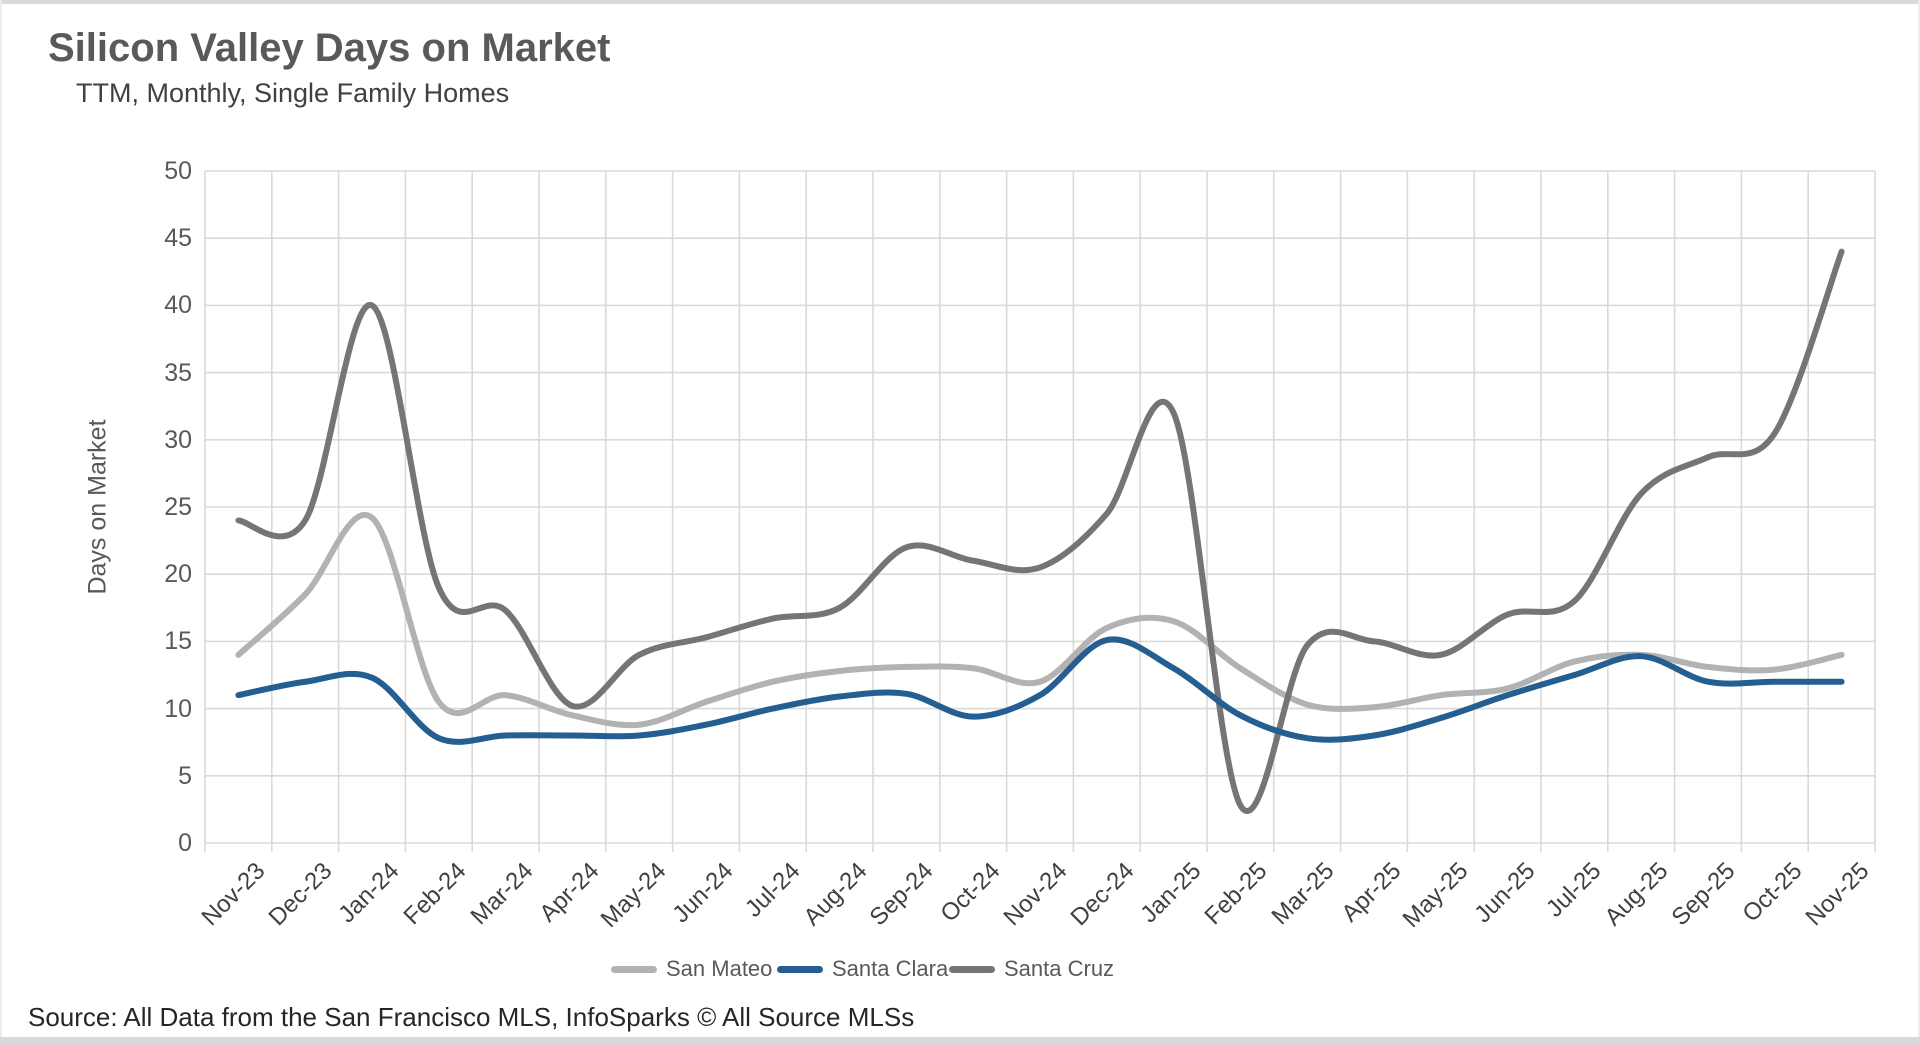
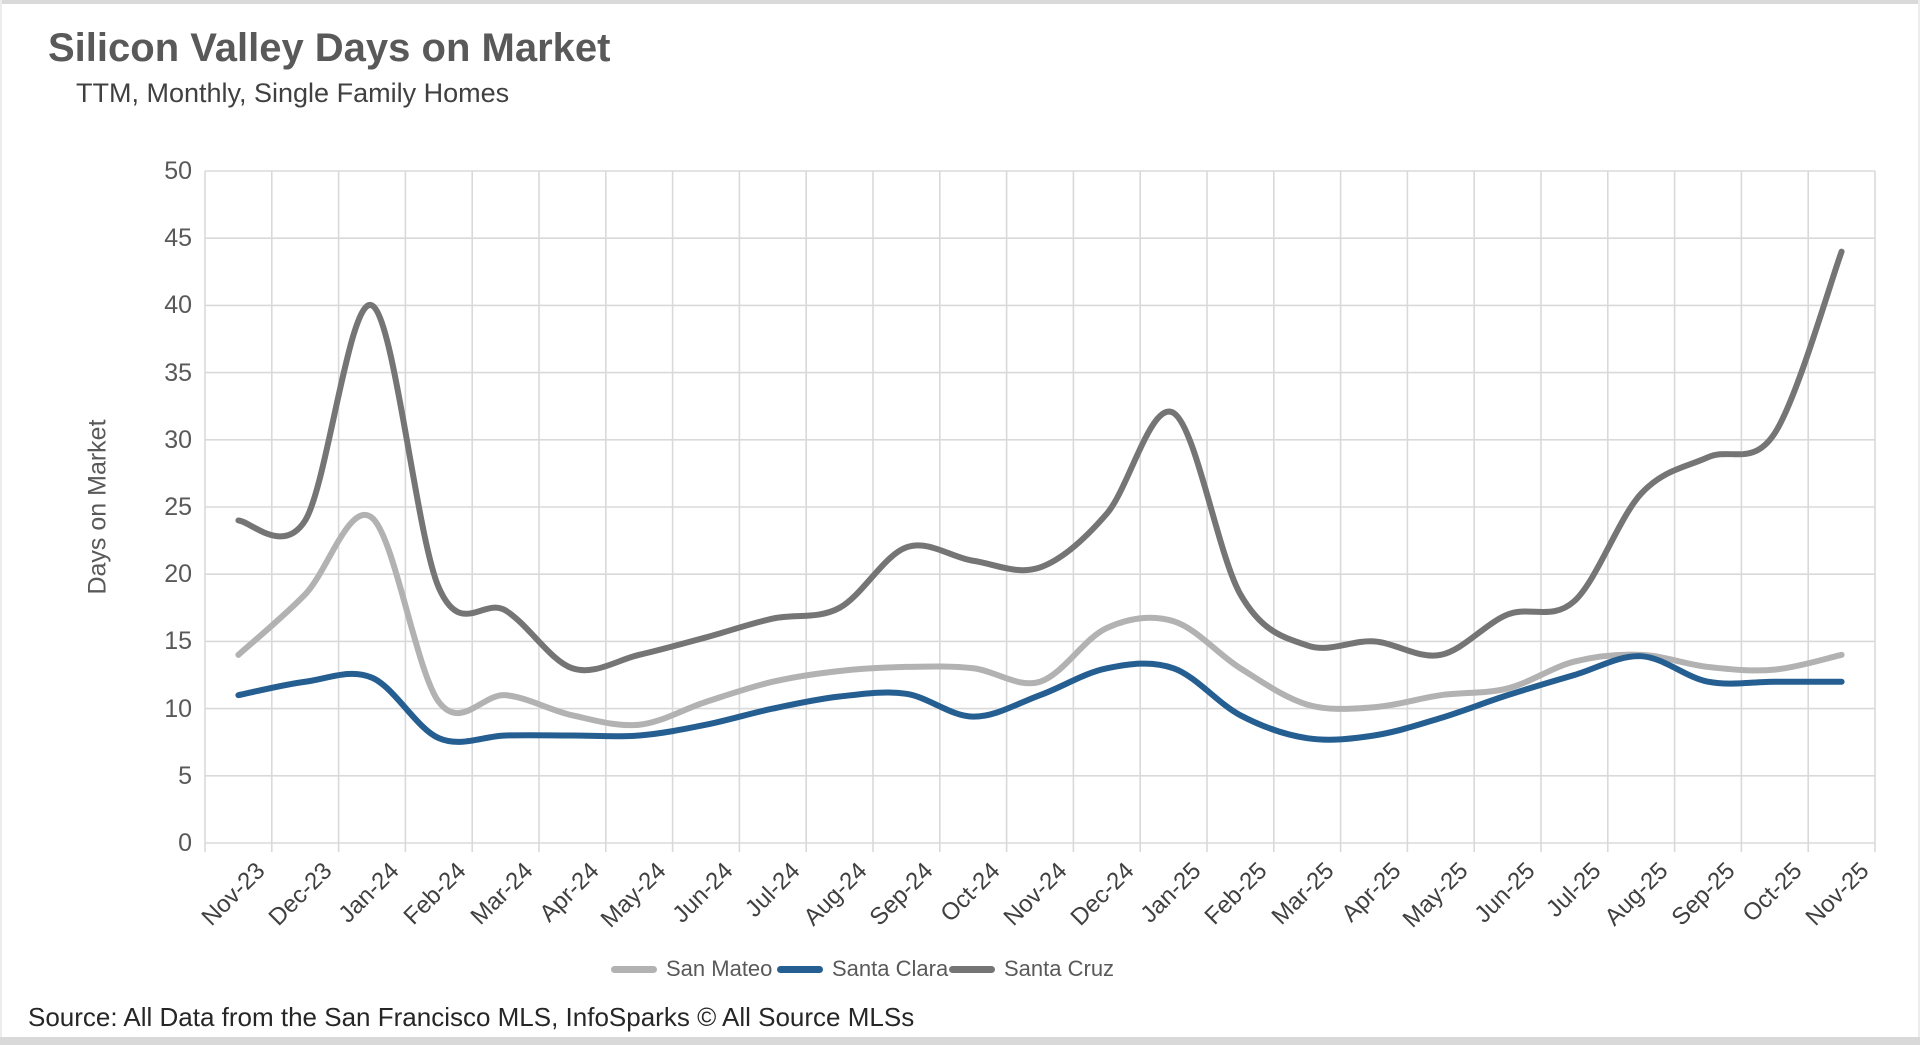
Santa Cruz/Apr-24: 10.2 -> 13.0
Santa Clara/Dec-24: 15.1 -> 13.0
Santa Cruz/Feb-25: 2.8 -> 18.5
